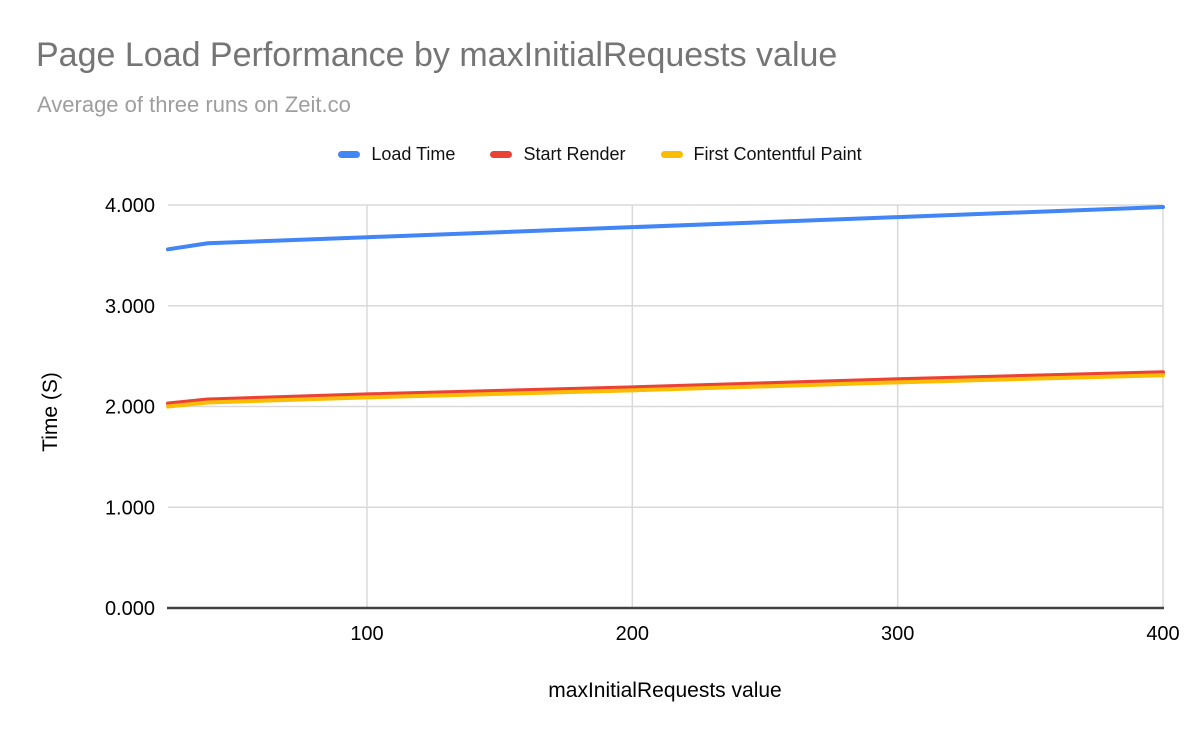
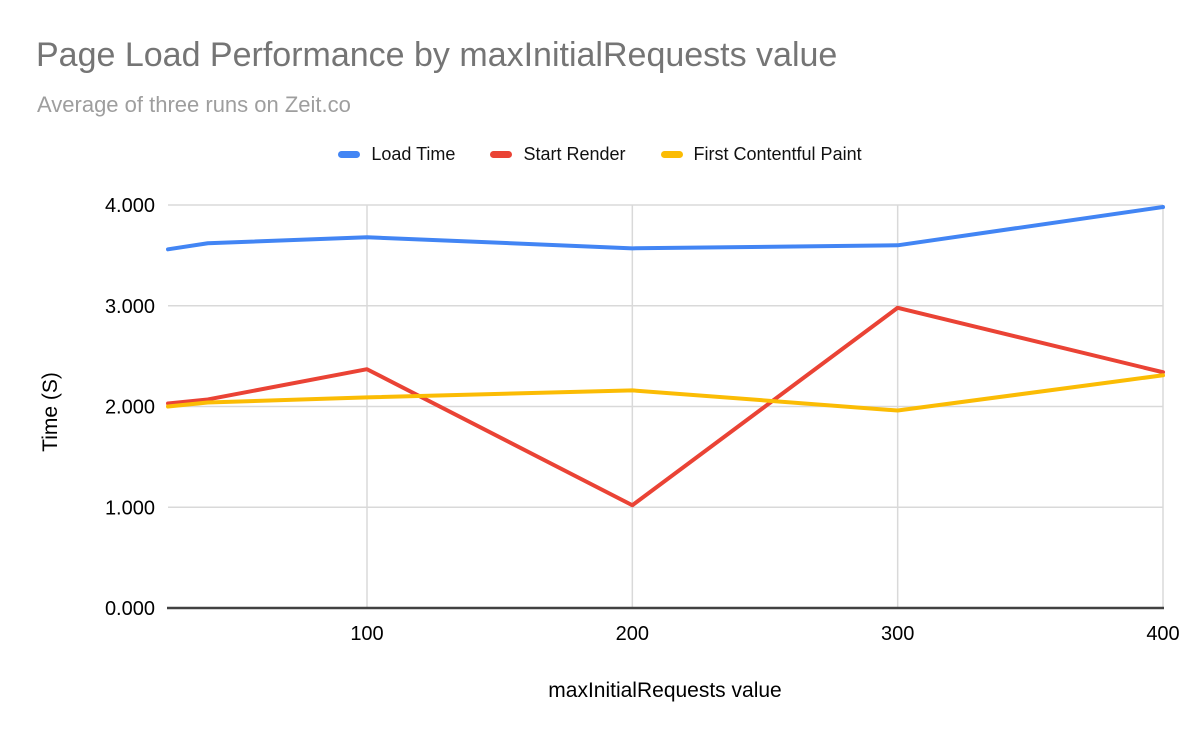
Start Render/100: 2.12 -> 2.37
Load Time/200: 3.78 -> 3.57
Start Render/200: 2.19 -> 1.02
Load Time/300: 3.88 -> 3.60
Start Render/300: 2.27 -> 2.98
First Contentful Paint/300: 2.24 -> 1.96
